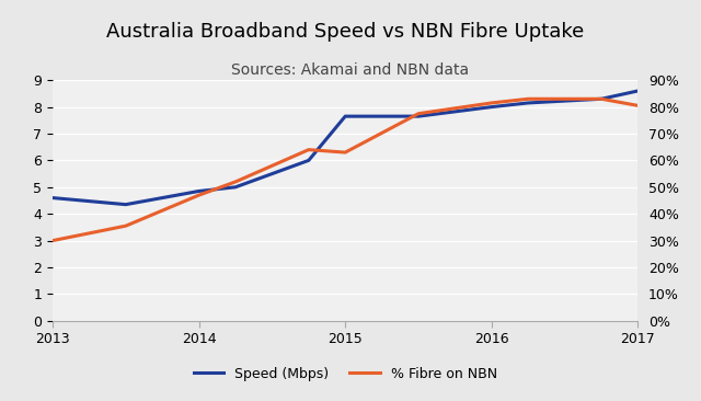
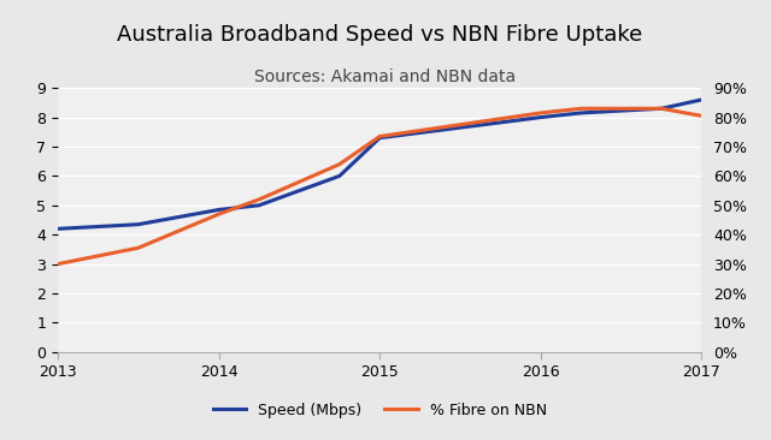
Speed (Mbps)/2013: 4.60 -> 4.20
Speed (Mbps)/2015: 7.65 -> 7.30
% Fibre on NBN/2015: 63.0% -> 73.5%
